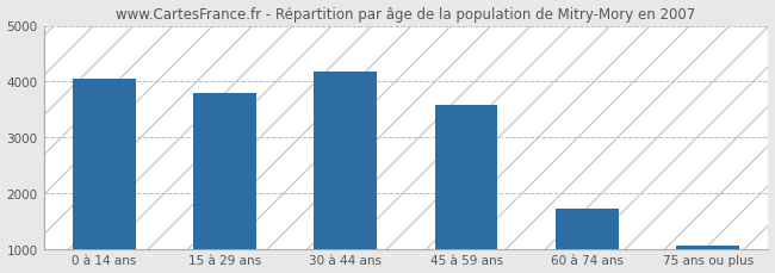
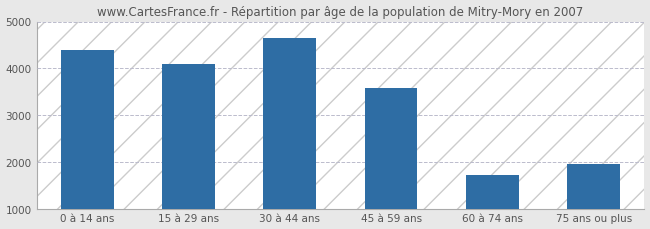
0 à 14 ans: 4050 -> 4400
15 à 29 ans: 3800 -> 4100
30 à 44 ans: 4180 -> 4650
75 ans ou plus: 1060 -> 1950
